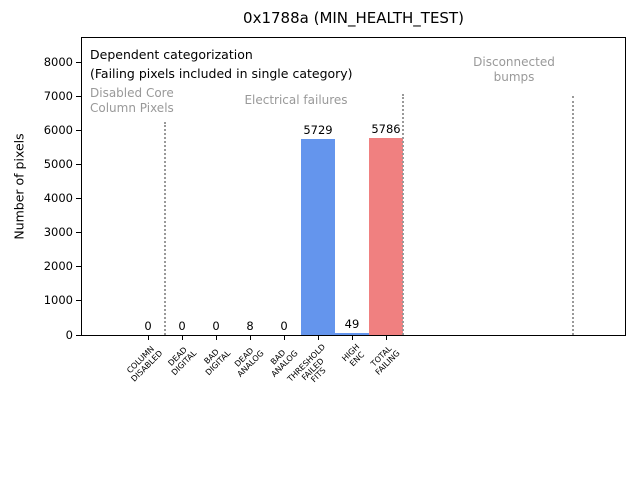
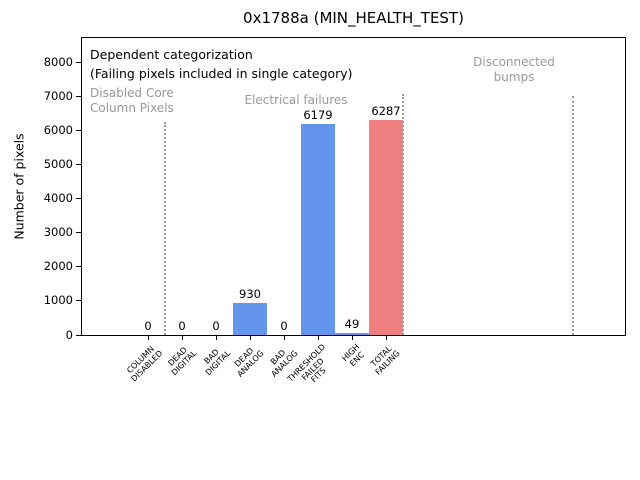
DEAD ANALOG: 8 -> 930
THRESHOLD FAILED FITS: 5729 -> 6179
TOTAL FAILING: 5786 -> 6287
